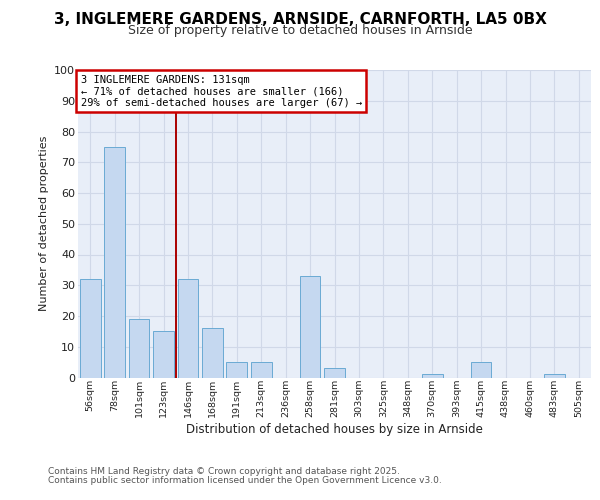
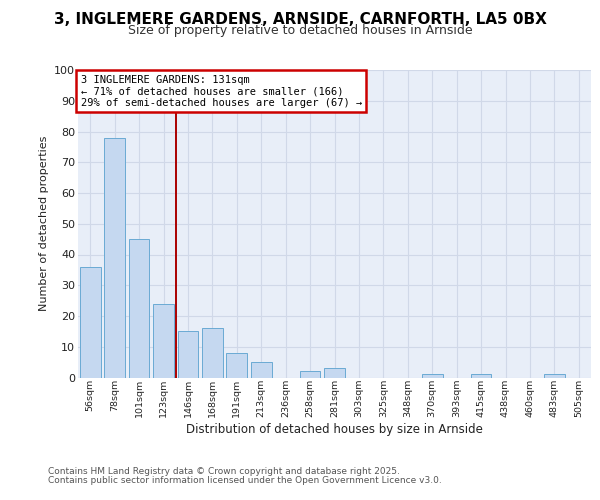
56sqm: 32 -> 36
78sqm: 75 -> 78
101sqm: 19 -> 45
123sqm: 15 -> 24
146sqm: 32 -> 15
191sqm: 5 -> 8
258sqm: 33 -> 2
415sqm: 5 -> 1
